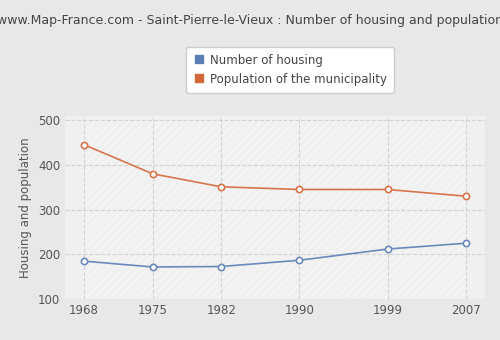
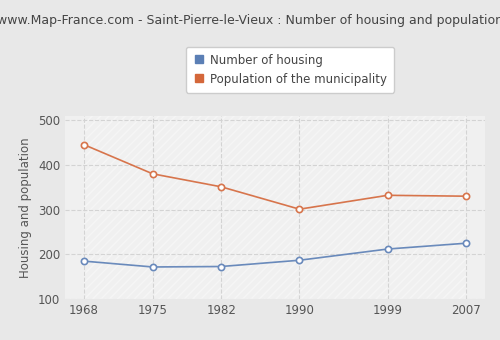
Population of the municipality/1990: 345 -> 301
Population of the municipality/1999: 345 -> 332
